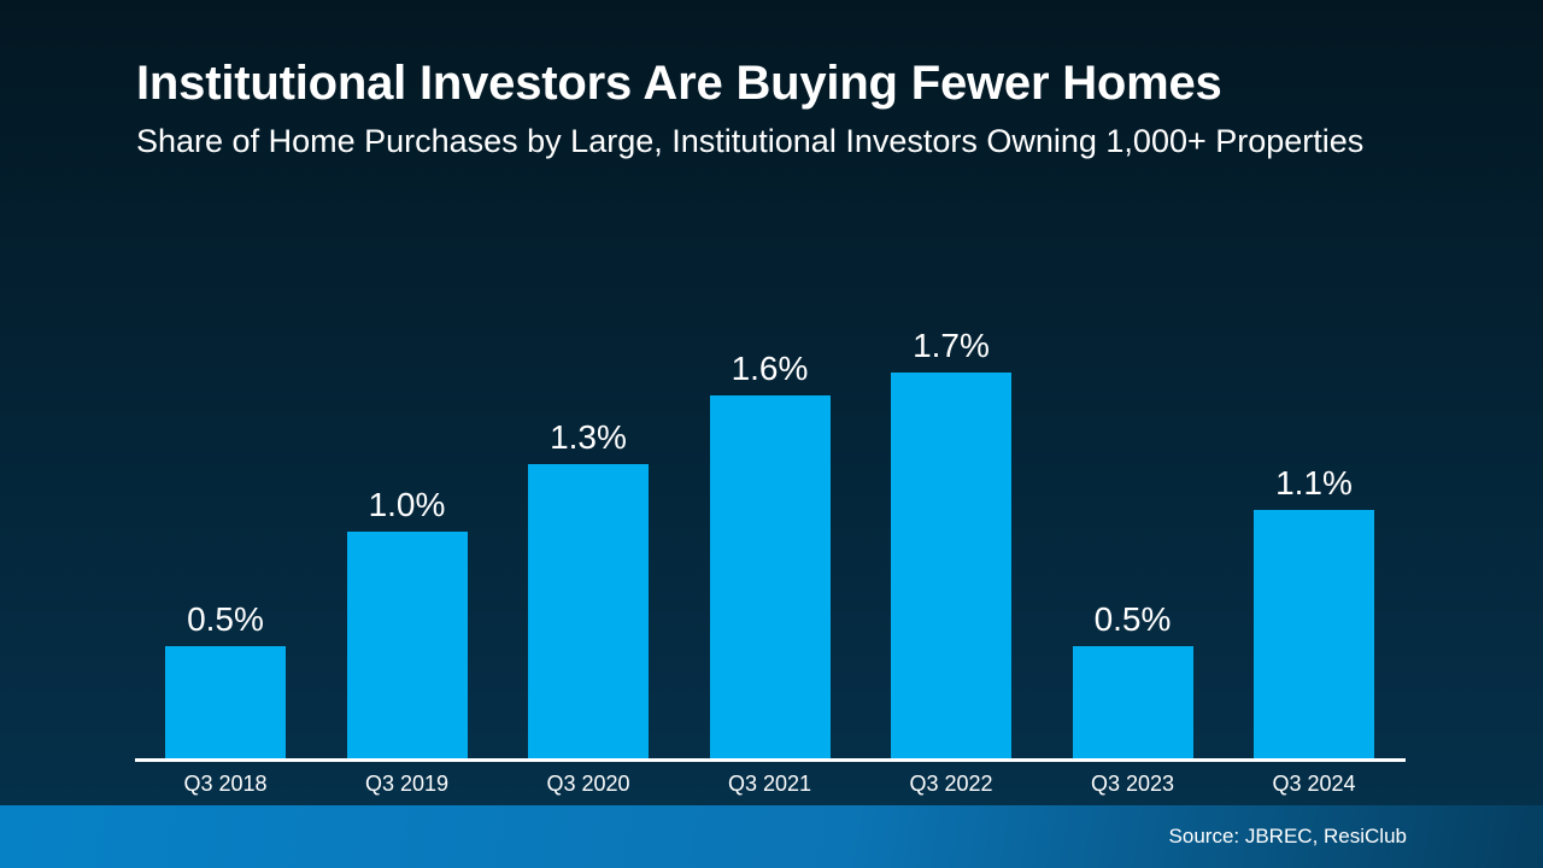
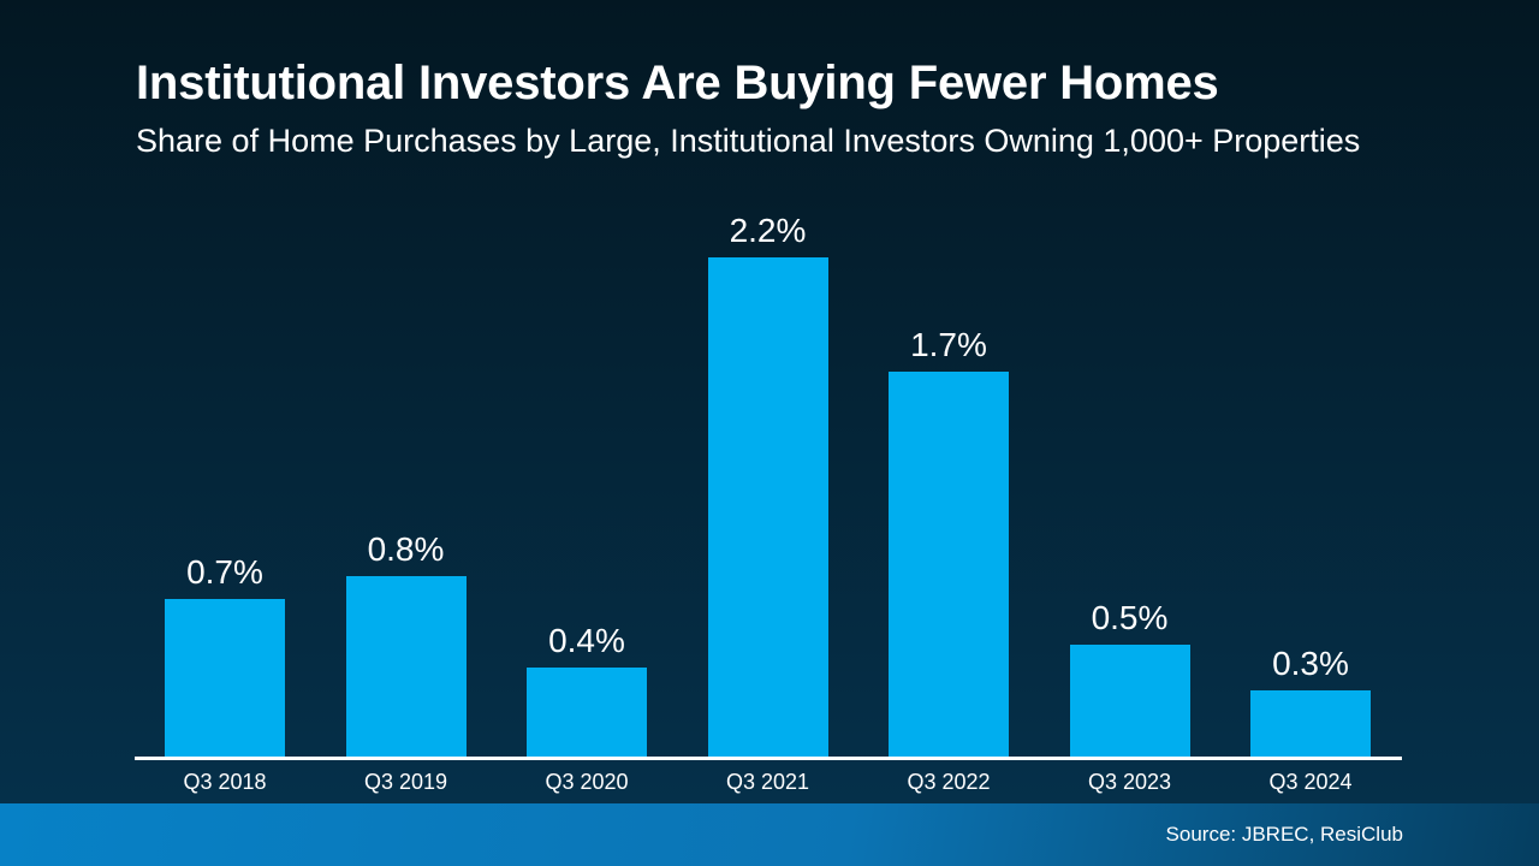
Q3 2018: 0.5% -> 0.7%
Q3 2019: 1.0% -> 0.8%
Q3 2020: 1.3% -> 0.4%
Q3 2021: 1.6% -> 2.2%
Q3 2024: 1.1% -> 0.3%
